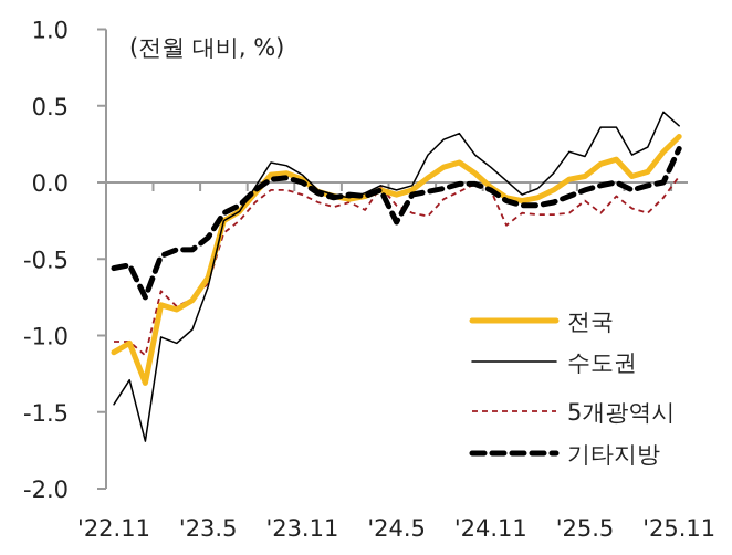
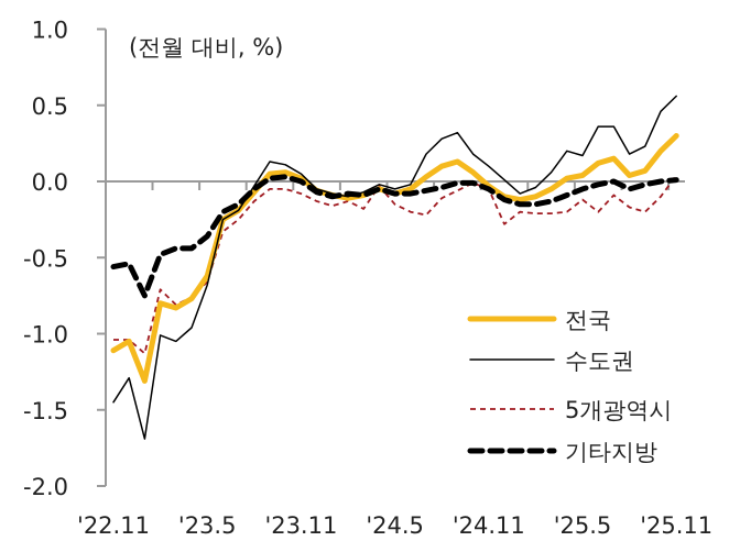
기타지방/'24.5: -0.26 -> -0.08
수도권/'25.11: 0.37 -> 0.56
기타지방/'25.11: 0.22 -> 0.01
